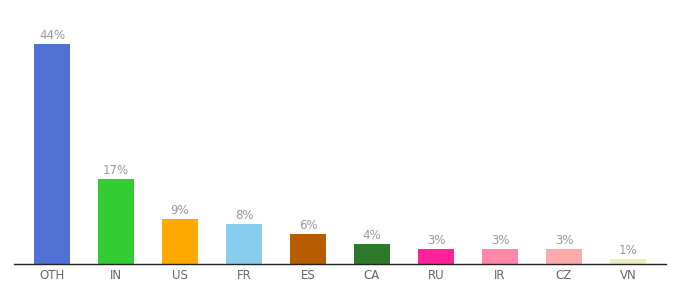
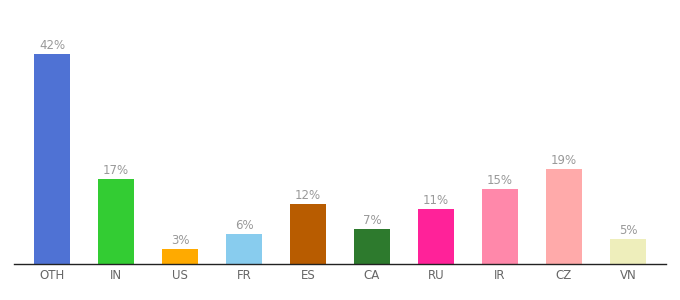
OTH: 44% -> 42%
US: 9% -> 3%
FR: 8% -> 6%
ES: 6% -> 12%
CA: 4% -> 7%
RU: 3% -> 11%
IR: 3% -> 15%
CZ: 3% -> 19%
VN: 1% -> 5%
